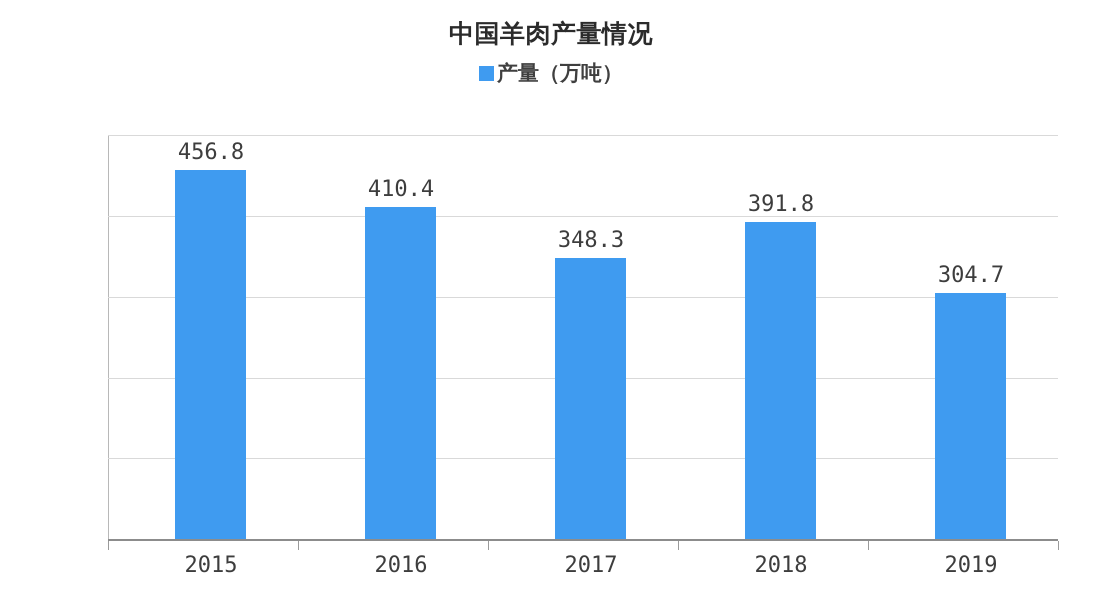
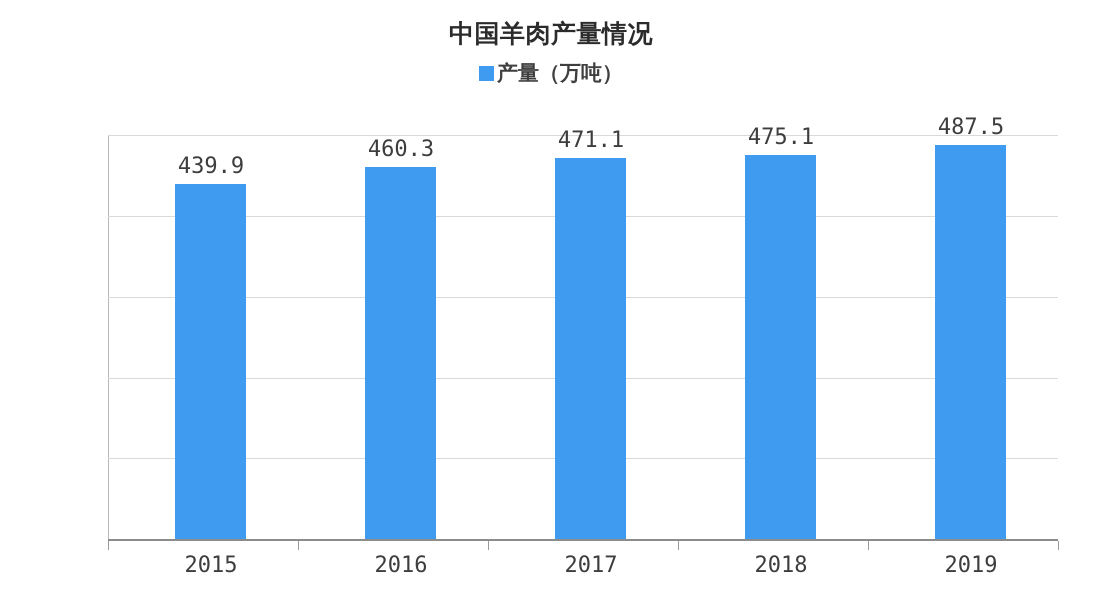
2015: 456.8 -> 439.9
2016: 410.4 -> 460.3
2017: 348.3 -> 471.1
2018: 391.8 -> 475.1
2019: 304.7 -> 487.5
